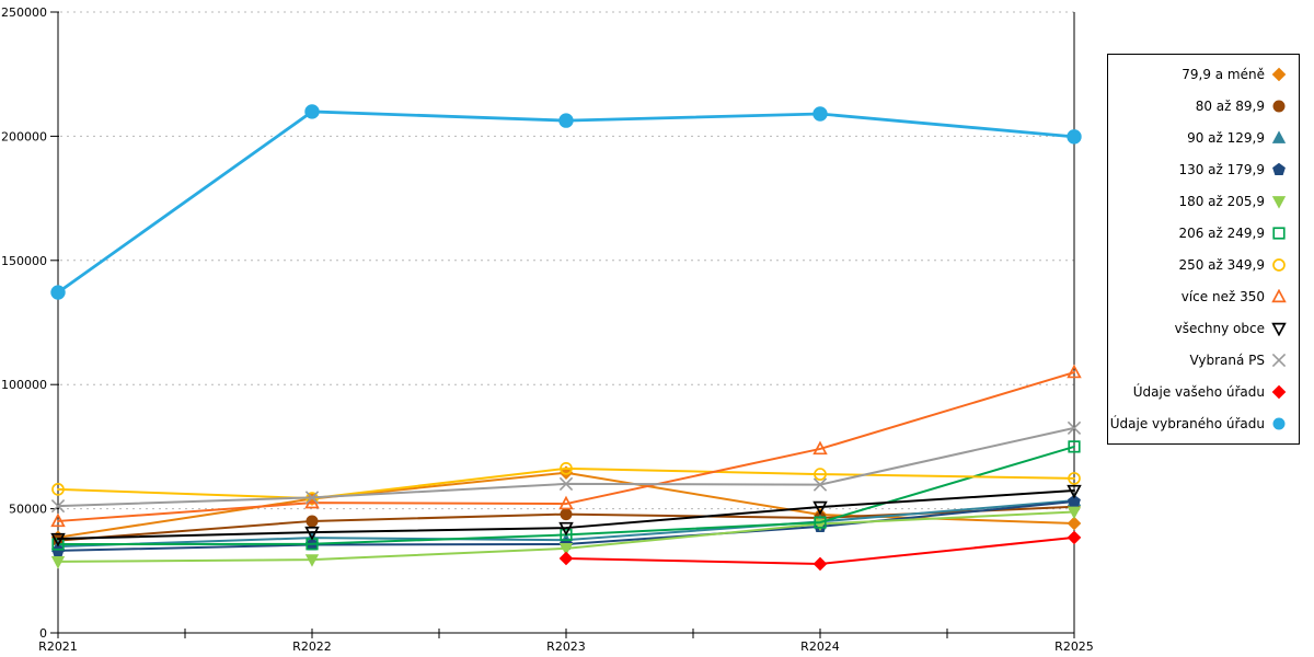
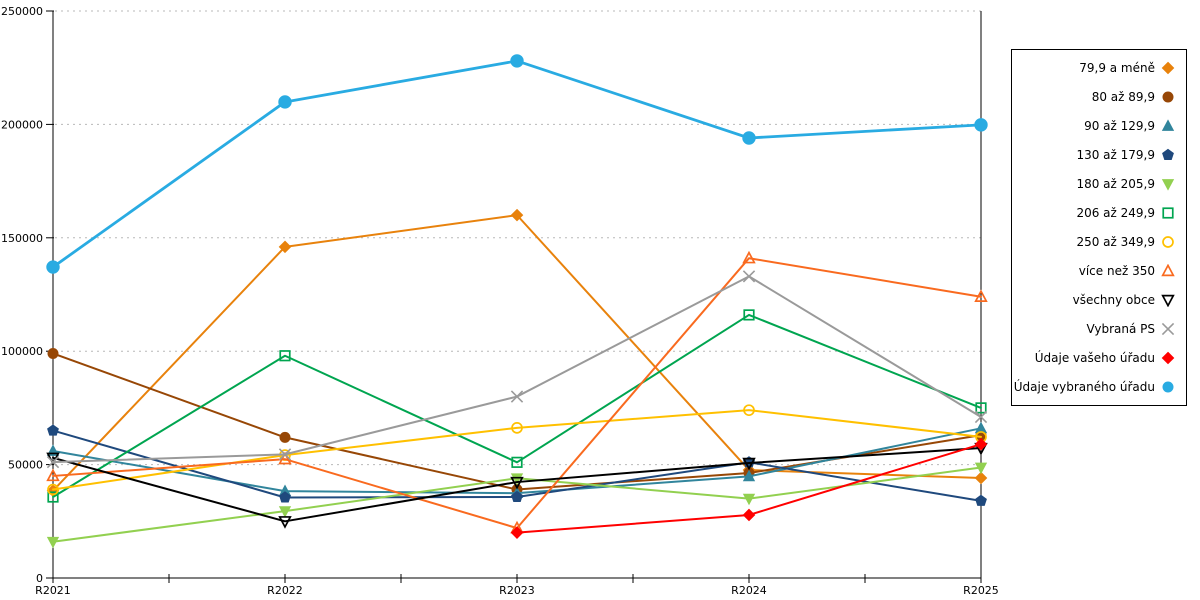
80 až 89,9/R2021: 37000 -> 99000
90 až 129,9/R2021: 35000 -> 56000
130 až 179,9/R2021: 33000 -> 65000
180 až 205,9/R2021: 29000 -> 16000
250 až 349,9/R2021: 58000 -> 39000
všechny obce/R2021: 38000 -> 53000
79,9 a méně/R2022: 54000 -> 146000
80 až 89,9/R2022: 45000 -> 62000
206 až 249,9/R2022: 36000 -> 98000
všechny obce/R2022: 40000 -> 25000
79,9 a méně/R2023: 64000 -> 160000
80 až 89,9/R2023: 48000 -> 39000
180 až 205,9/R2023: 34000 -> 44000
206 až 249,9/R2023: 40000 -> 51000
více než 350/R2023: 52000 -> 22000
Vybraná PS/R2023: 60000 -> 80000
Údaje vašeho úřadu/R2023: 30000 -> 20000
Údaje vybraného úřadu/R2023: 206000 -> 228000
130 až 179,9/R2024: 43000 -> 51000
180 až 205,9/R2024: 44000 -> 35000
206 až 249,9/R2024: 44000 -> 116000
250 až 349,9/R2024: 64000 -> 74000
více než 350/R2024: 74000 -> 141000
Vybraná PS/R2024: 60000 -> 133000
Údaje vybraného úřadu/R2024: 209000 -> 194000
80 až 89,9/R2025: 51000 -> 63000
90 až 129,9/R2025: 53000 -> 66000
130 až 179,9/R2025: 53000 -> 34000
více než 350/R2025: 105000 -> 124000
Vybraná PS/R2025: 82000 -> 71000
Údaje vašeho úřadu/R2025: 38000 -> 59000
